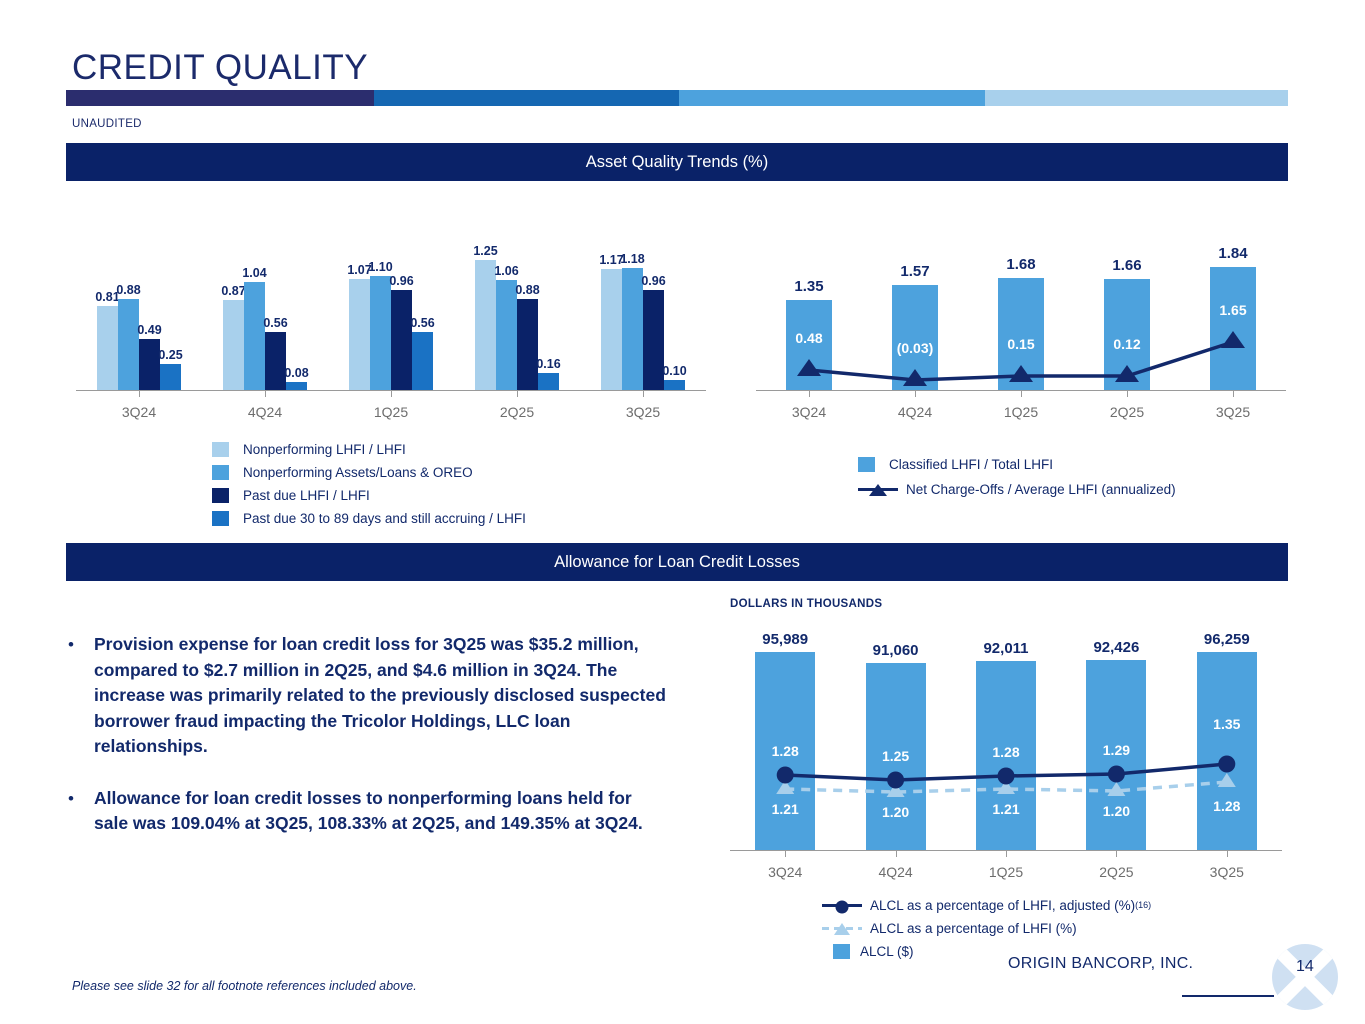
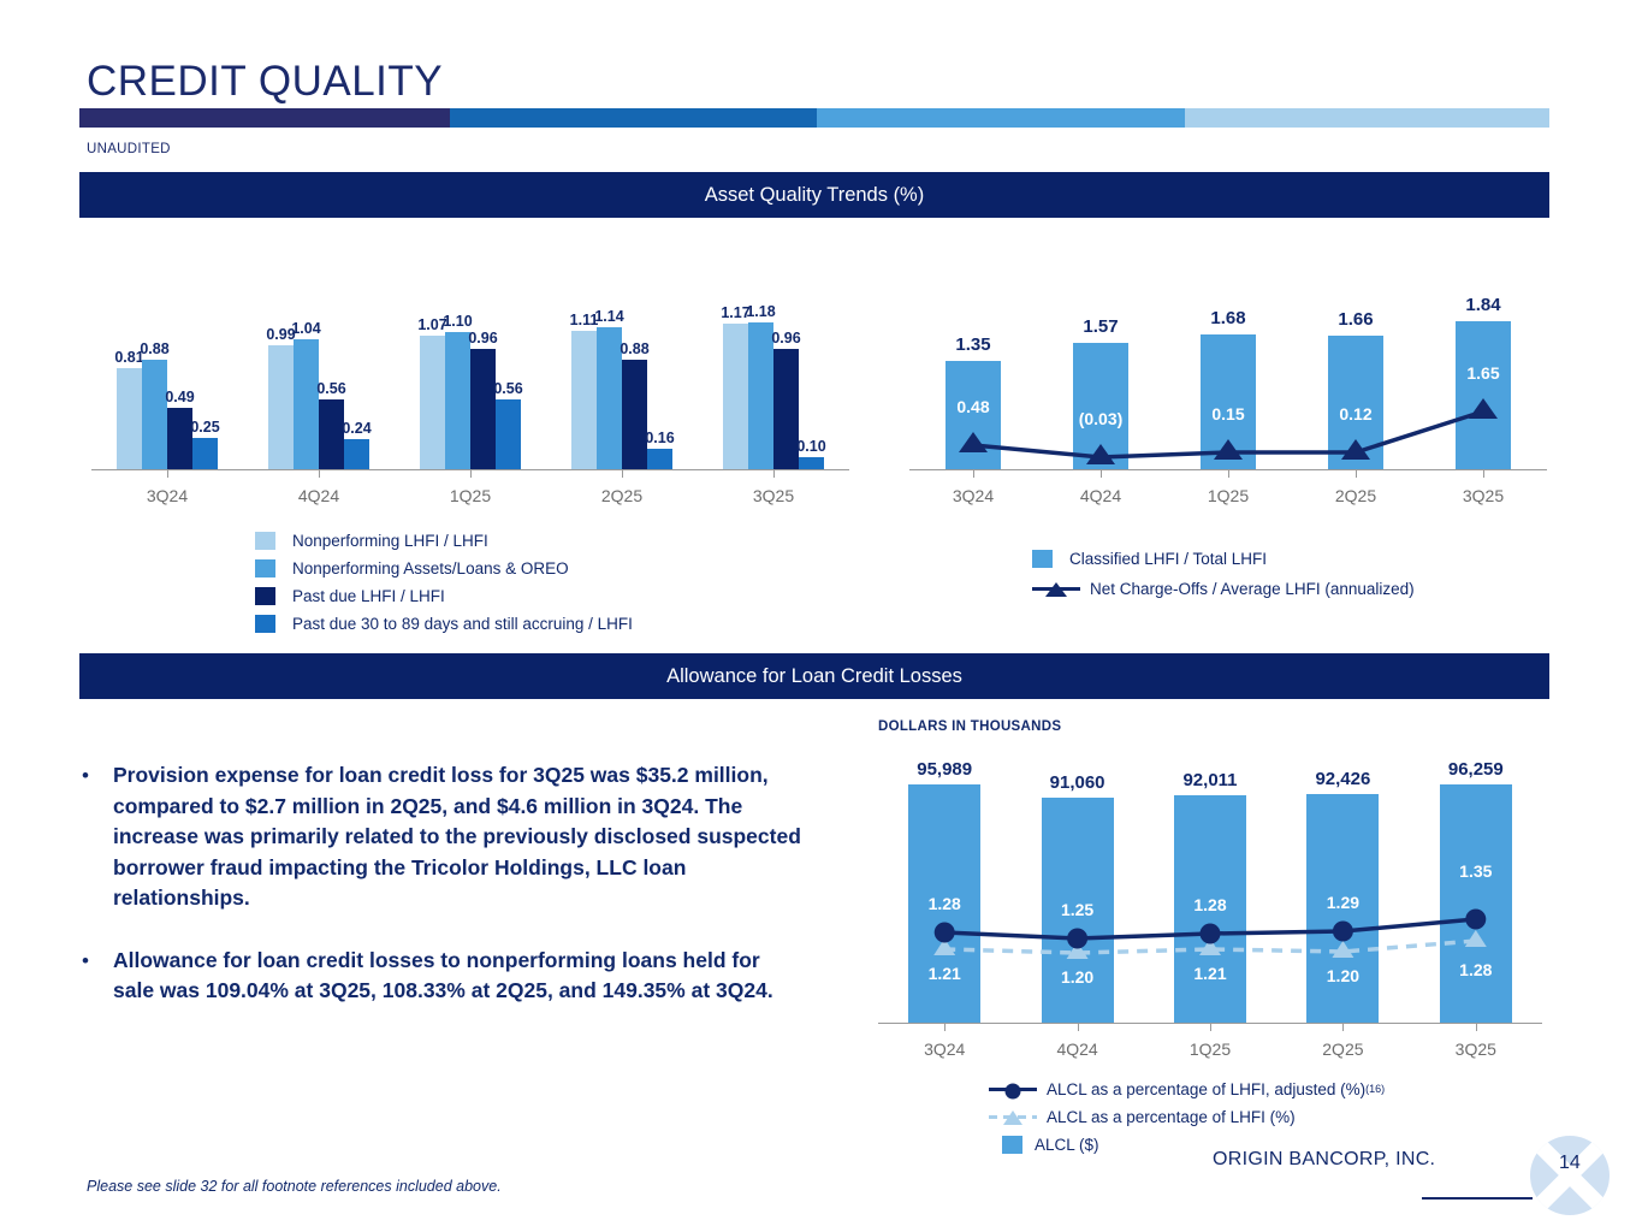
Asset Quality Trends (%)/Nonperforming LHFI / LHFI/4Q24: 0.87 -> 0.99
Asset Quality Trends (%)/Past due 30 to 89 days and still accruing / LHFI/4Q24: 0.08 -> 0.24
Asset Quality Trends (%)/Nonperforming LHFI / LHFI/2Q25: 1.25 -> 1.11
Asset Quality Trends (%)/Nonperforming Assets/Loans & OREO/2Q25: 1.06 -> 1.14
